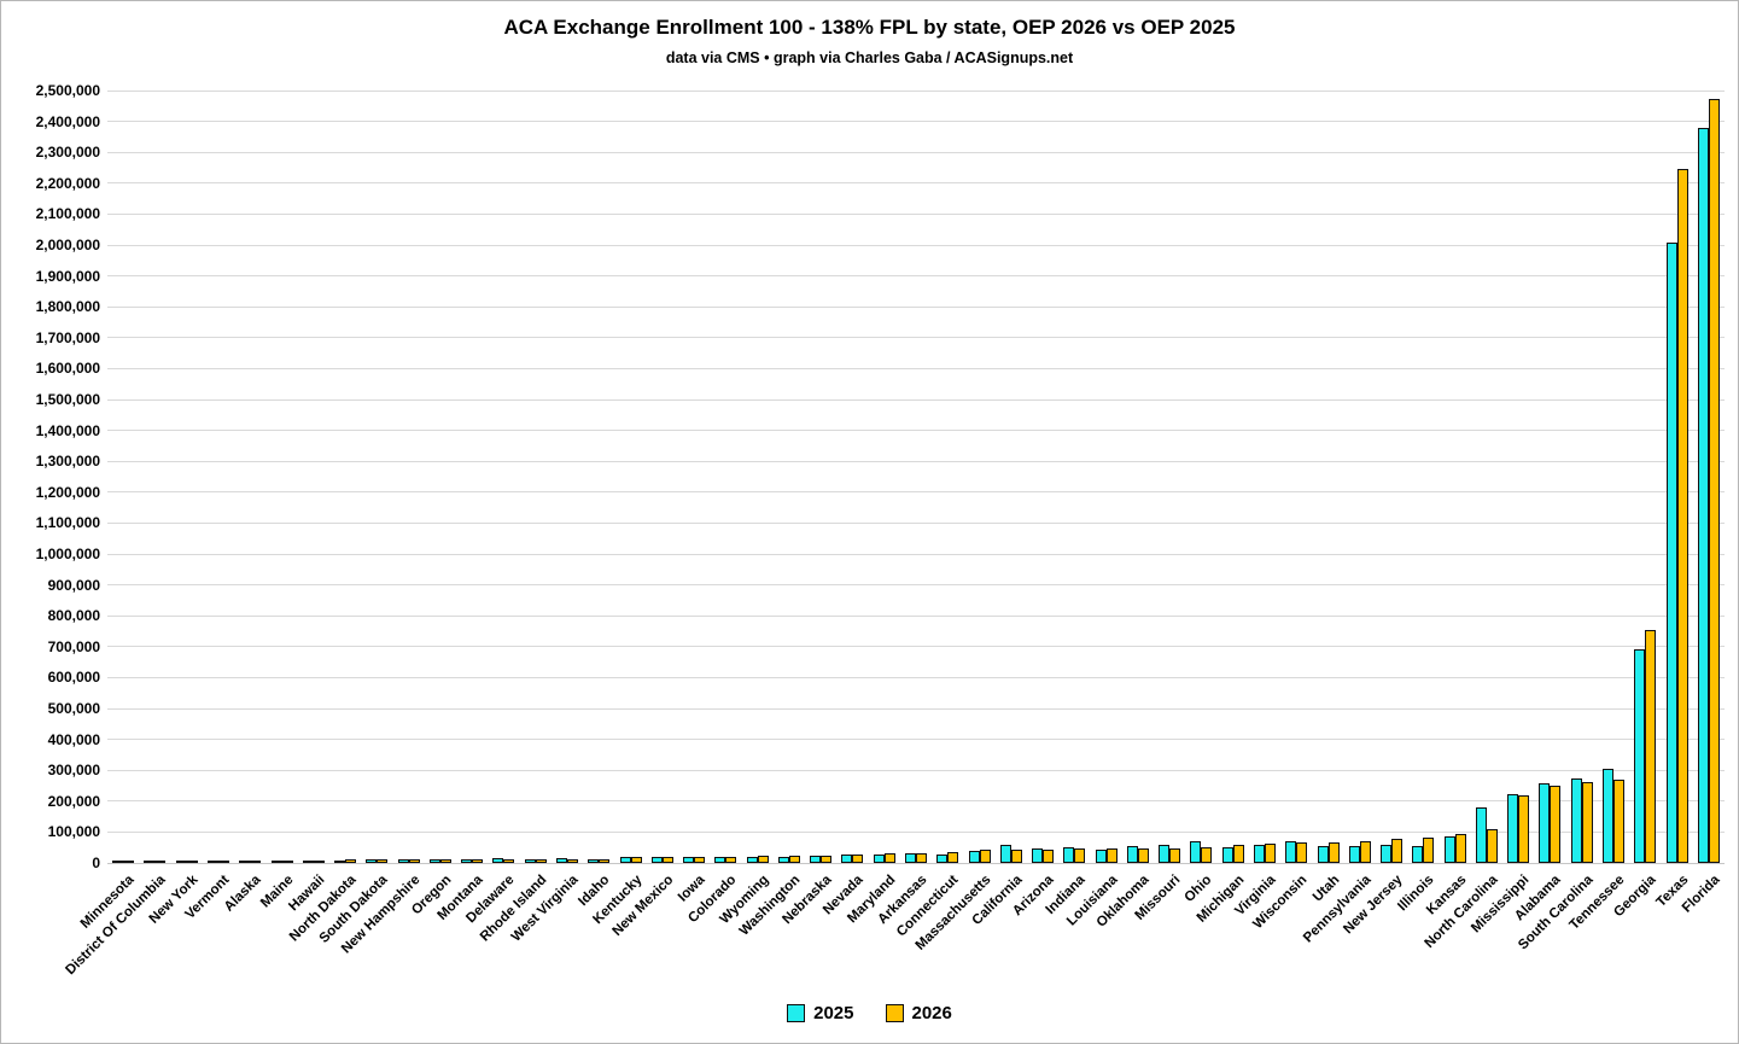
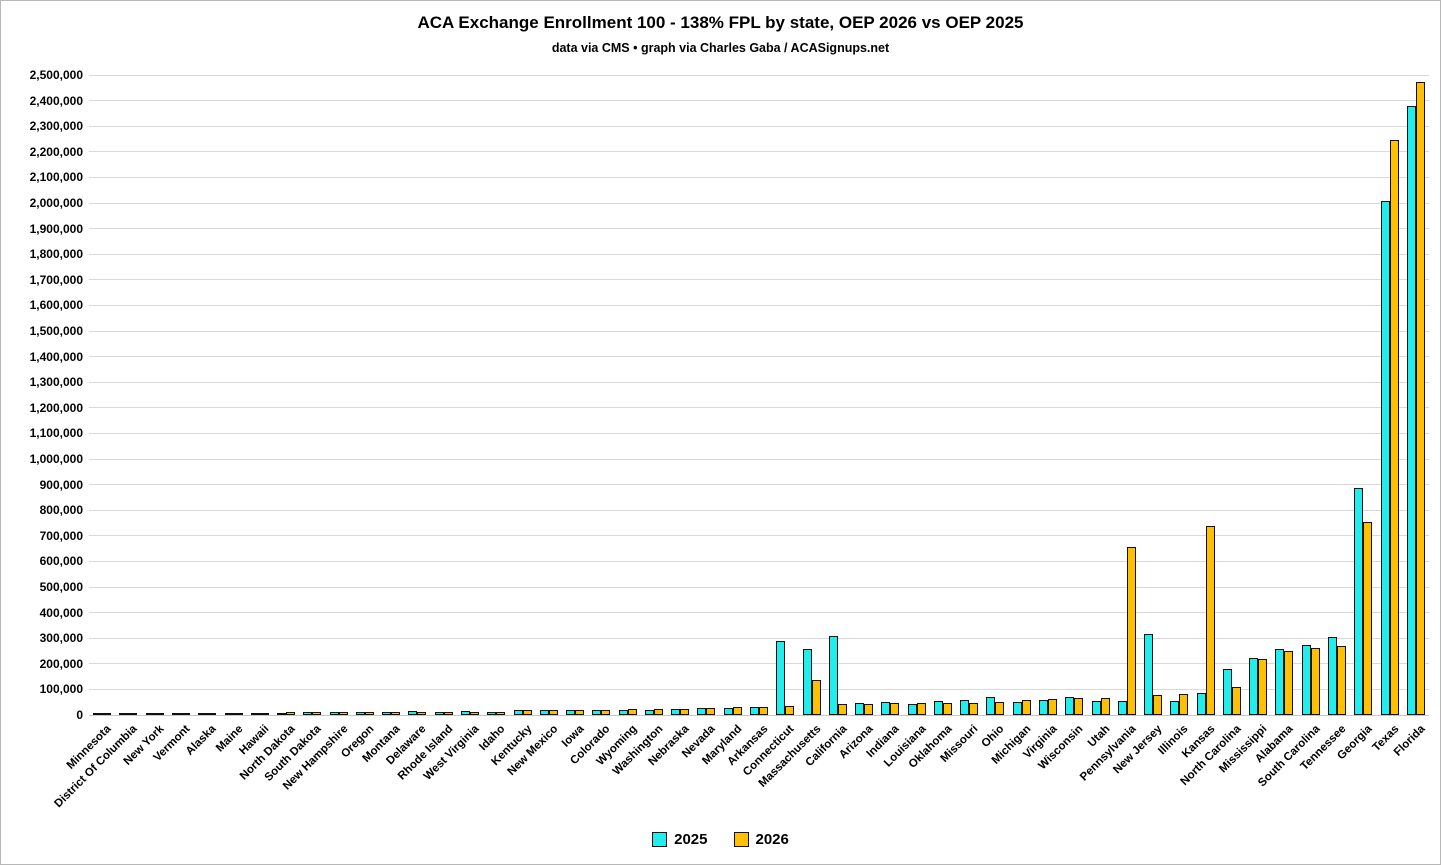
2025/Connecticut: 20000 -> 280000
2025/Massachusetts: 30000 -> 250000
2026/Massachusetts: 30000 -> 130000
2025/California: 50000 -> 300000
2026/Pennsylvania: 60000 -> 650000
2025/New Jersey: 50000 -> 310000
2026/Kansas: 80000 -> 730000
2025/Georgia: 680000 -> 880000
